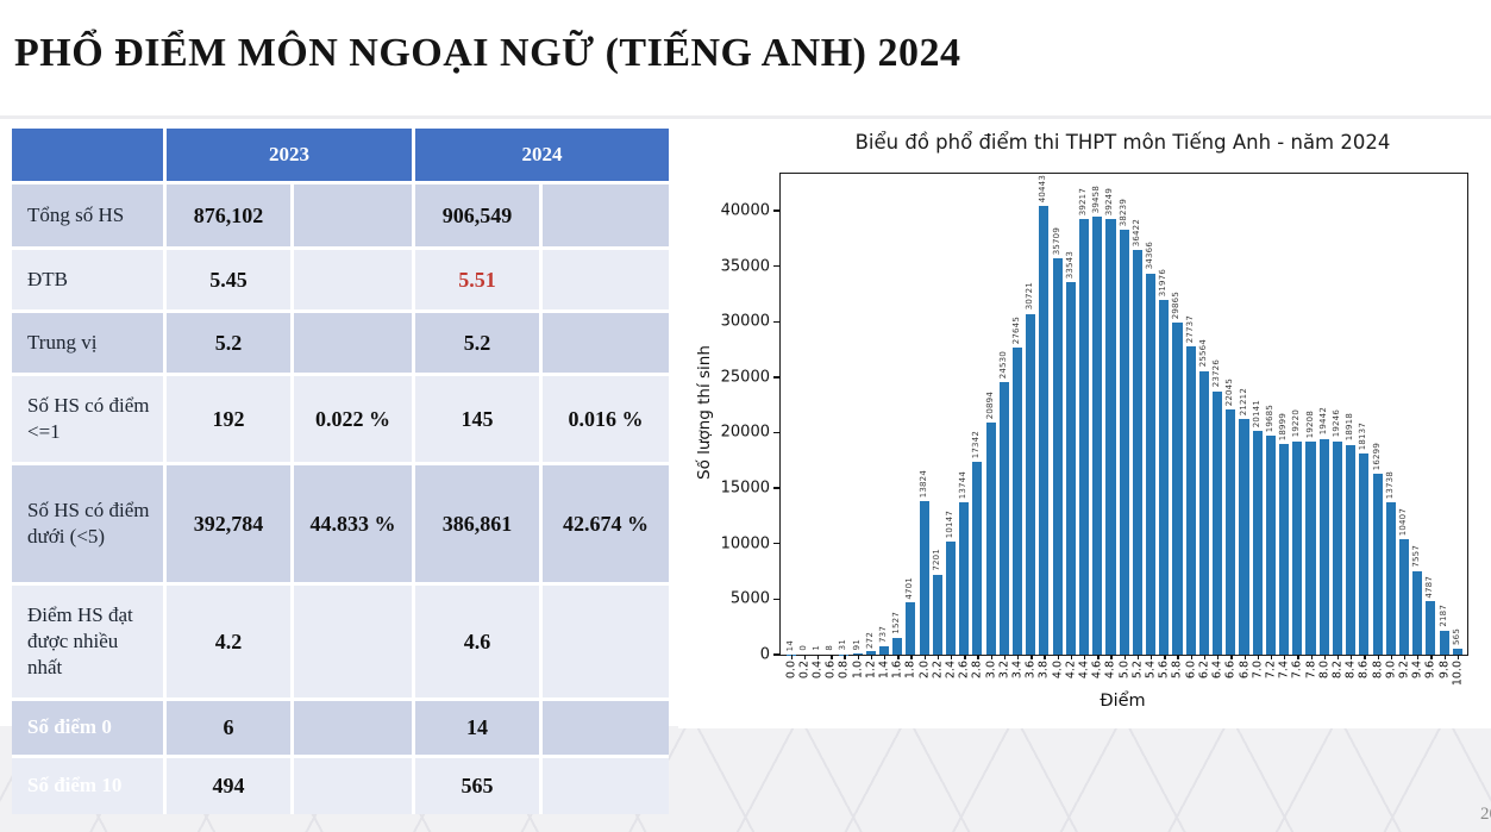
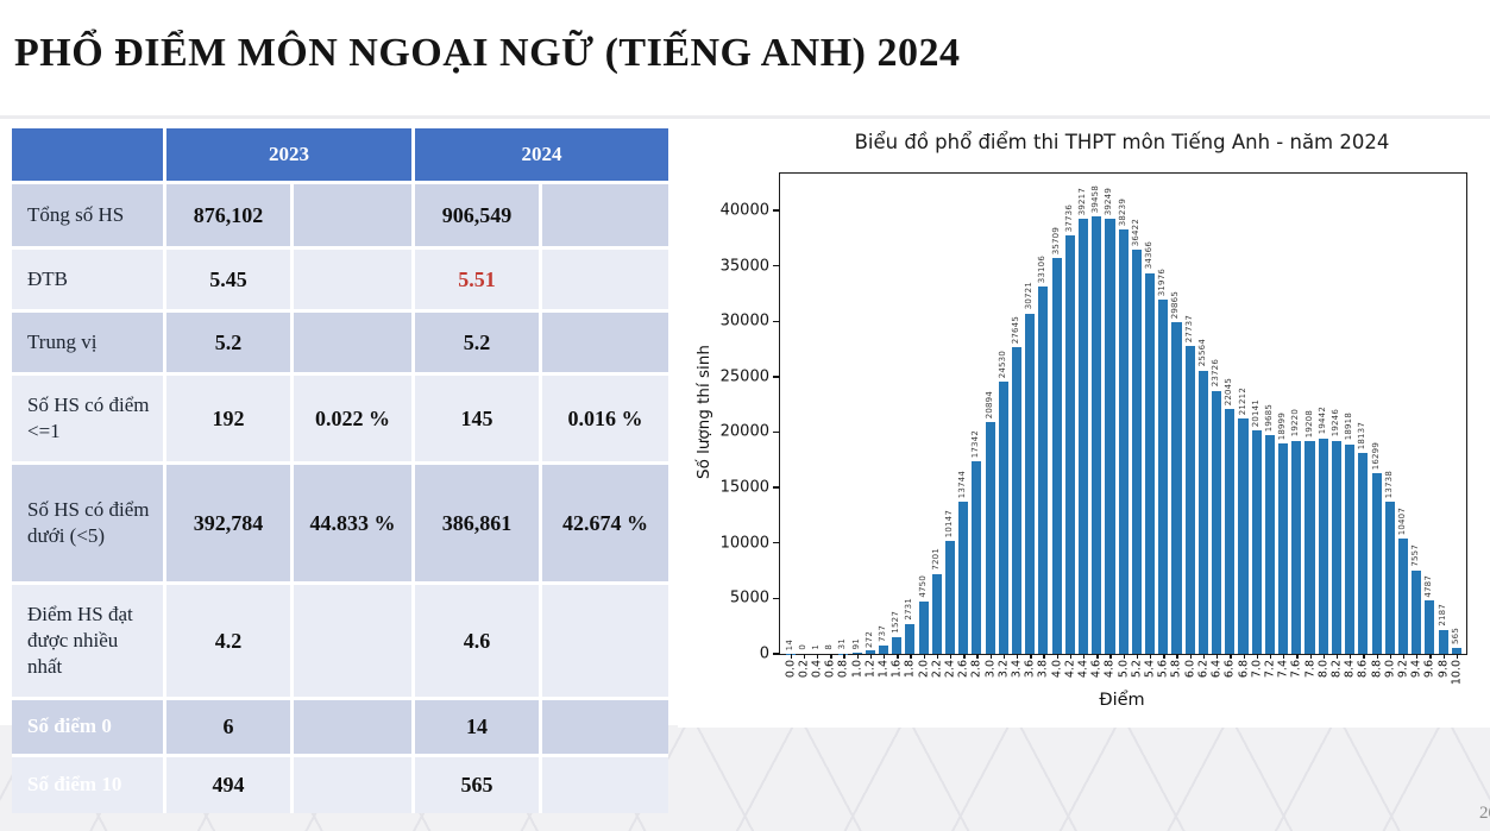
1.8: 4701 -> 2731
2.0: 13824 -> 4750
3.8: 40443 -> 33106
4.2: 33543 -> 37736
